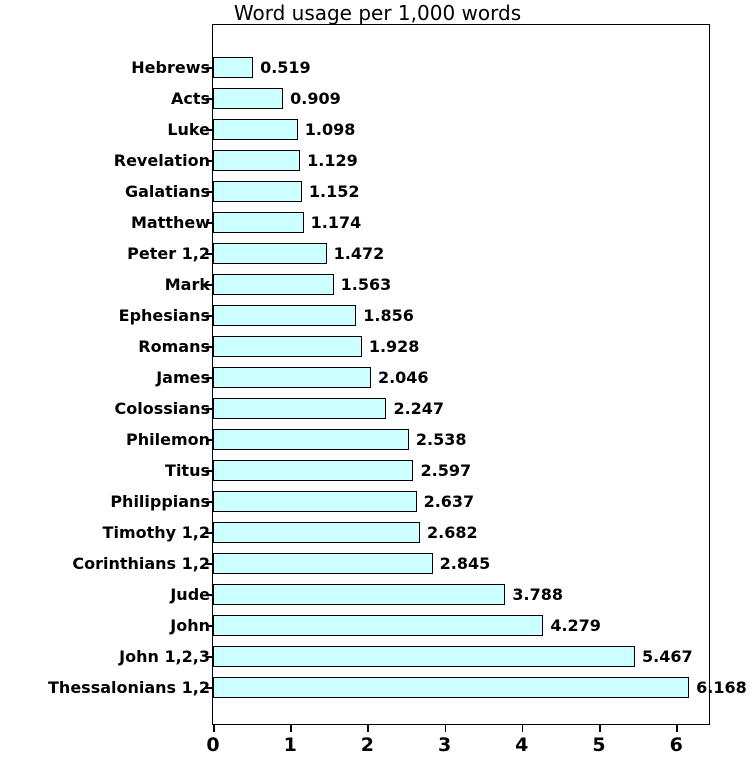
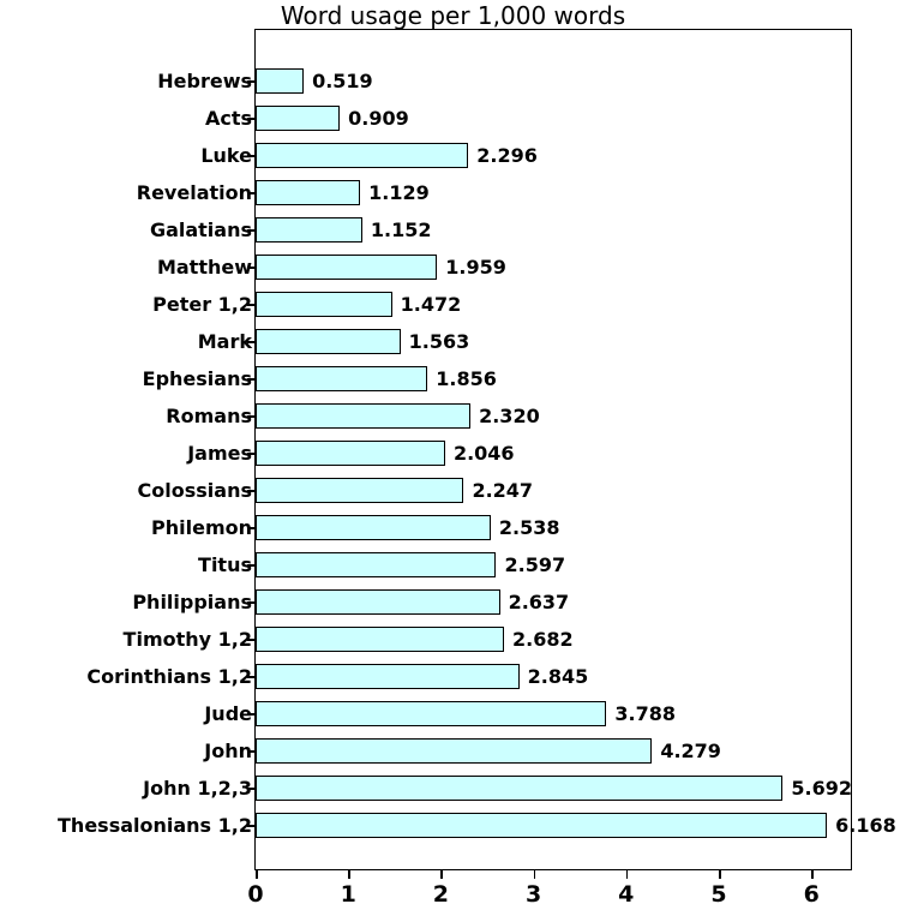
Luke: 1.098 -> 2.296
Matthew: 1.174 -> 1.959
Romans: 1.928 -> 2.320
John 1,2,3: 5.467 -> 5.692
